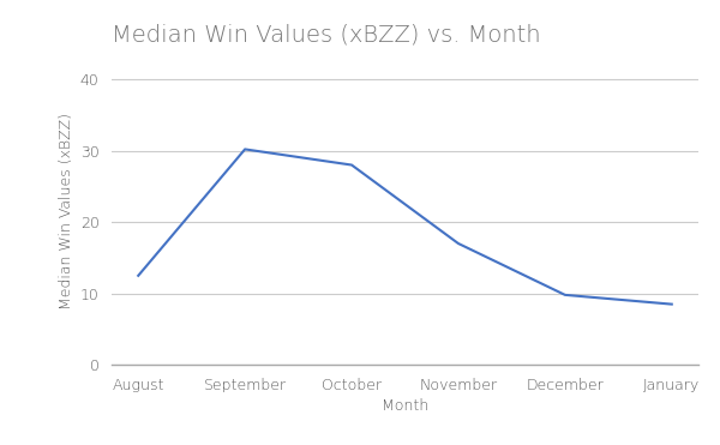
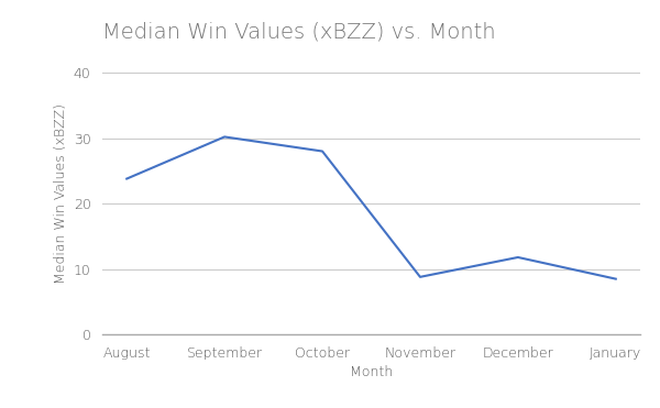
August: 12.5 -> 23.8
November: 17.0 -> 8.8
December: 9.8 -> 11.8
